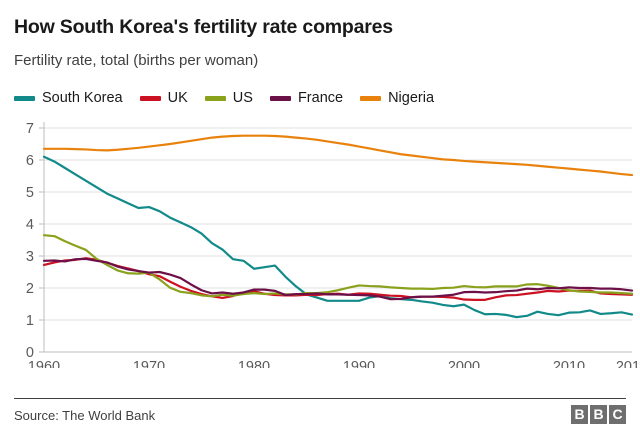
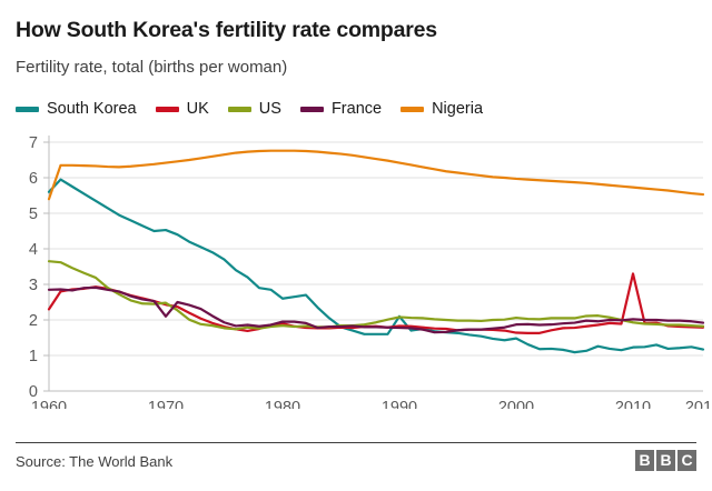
South Korea/1960: 6.1 -> 5.6
UK/1960: 2.7 -> 2.3
Nigeria/1960: 6.3 -> 5.4
France/1970: 2.5 -> 2.1
South Korea/1990: 1.6 -> 2.1
UK/2010: 1.9 -> 3.3
